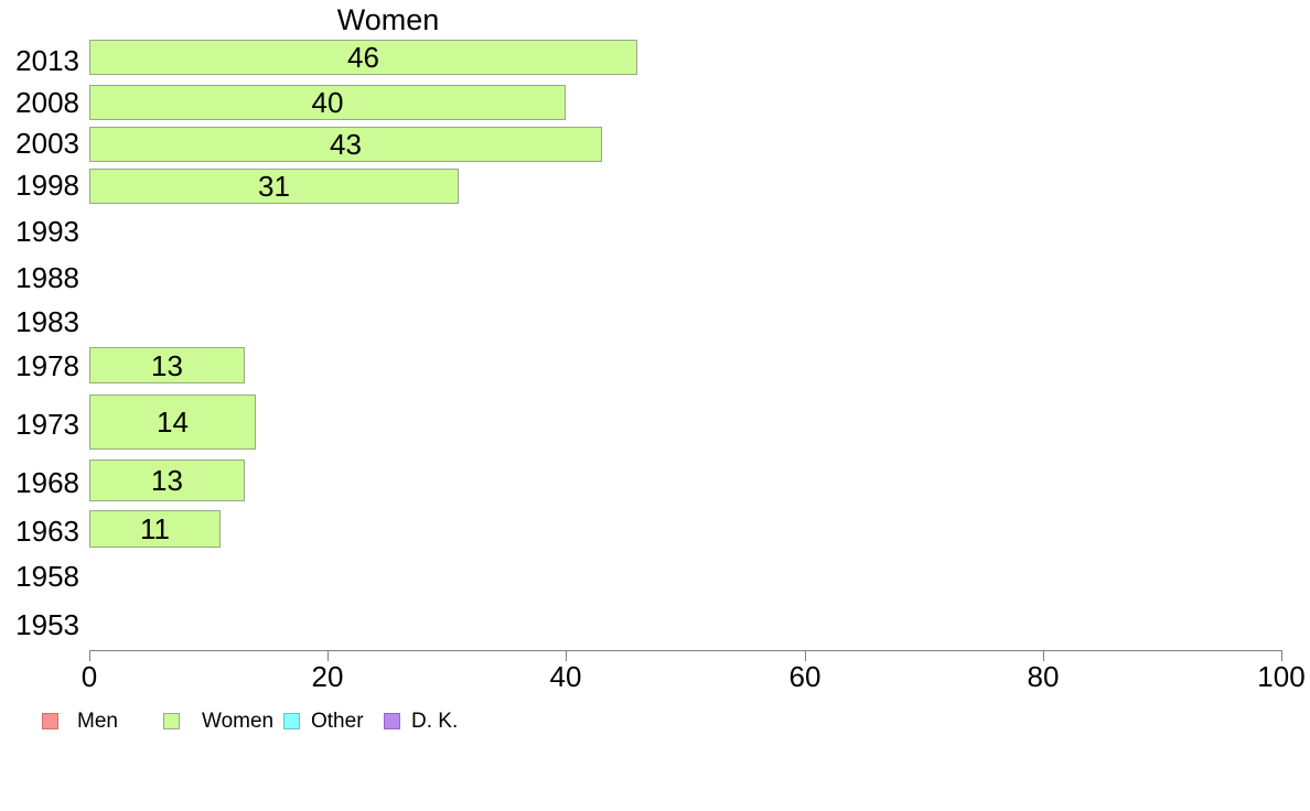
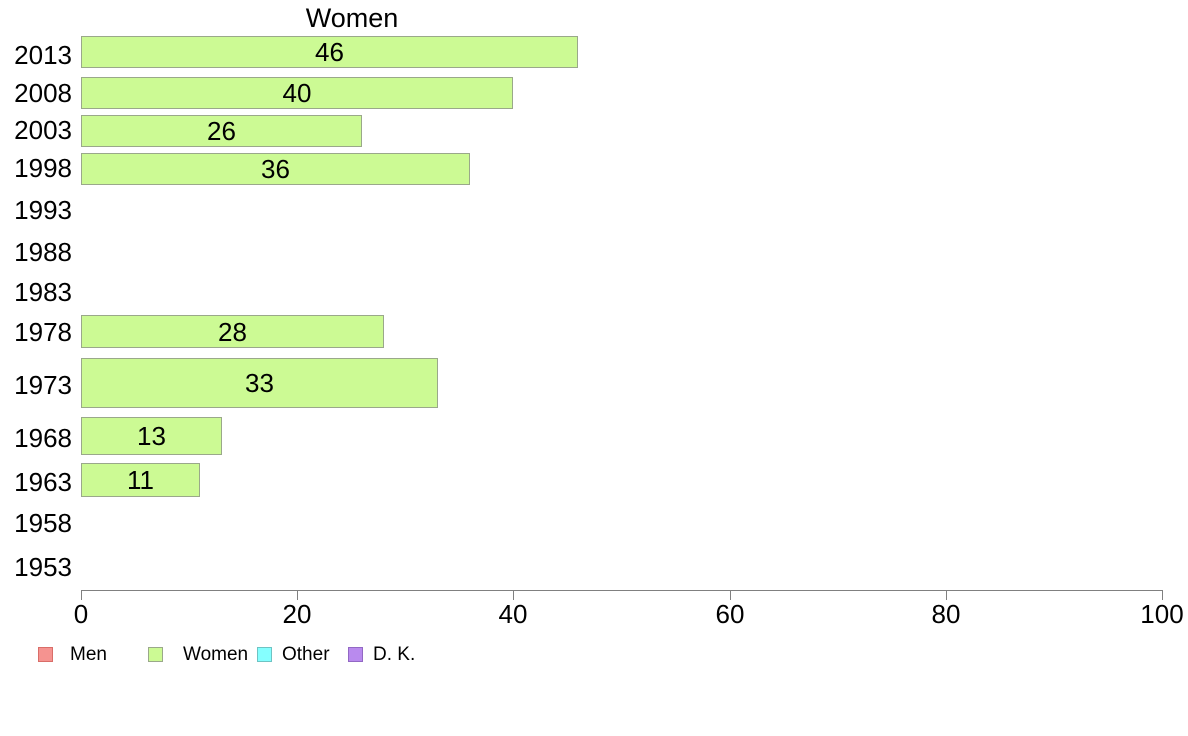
2003: 43 -> 26
1998: 31 -> 36
1978: 13 -> 28
1973: 14 -> 33
